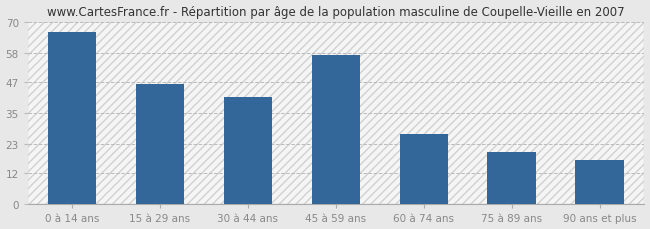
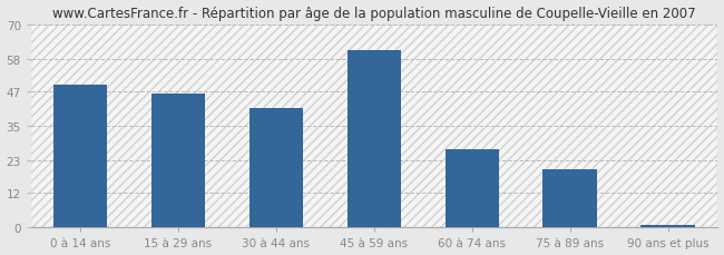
0 à 14 ans: 66 -> 49
45 à 59 ans: 57 -> 61
90 ans et plus: 17 -> 1
